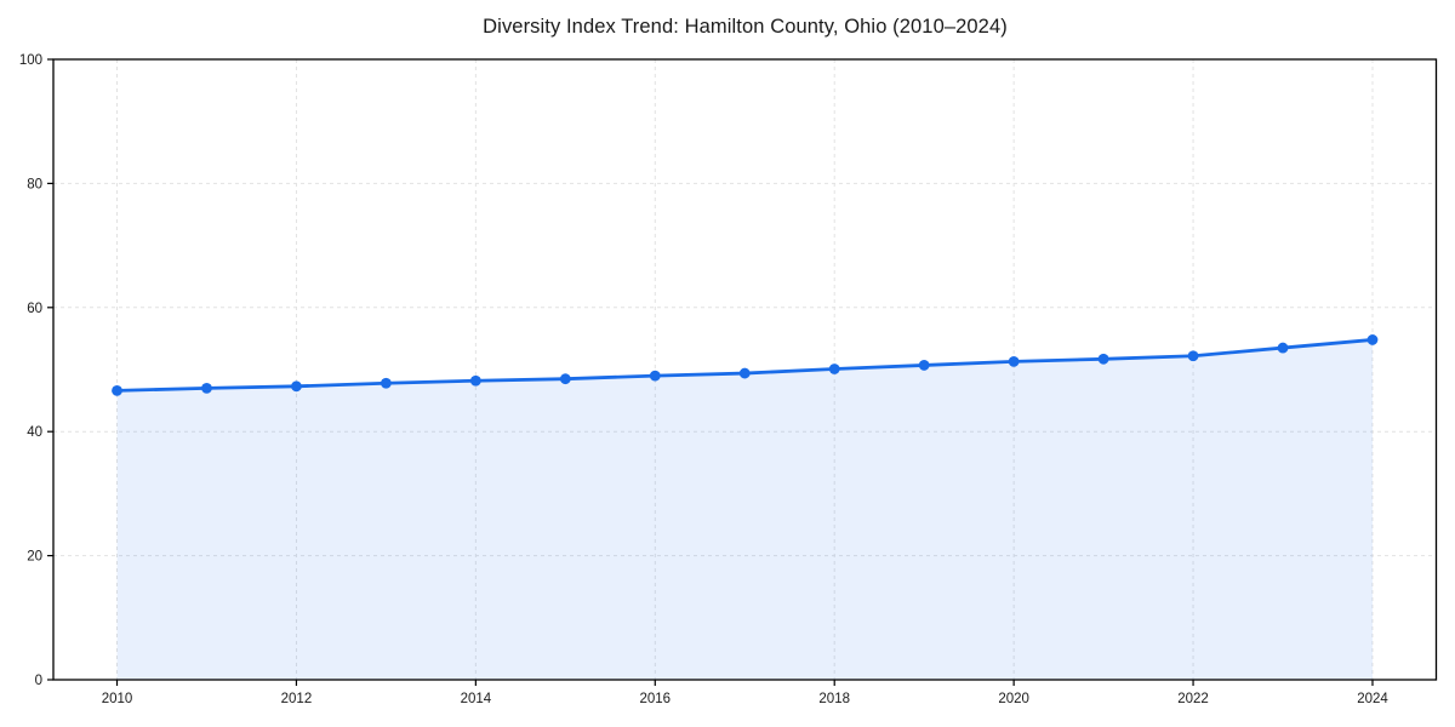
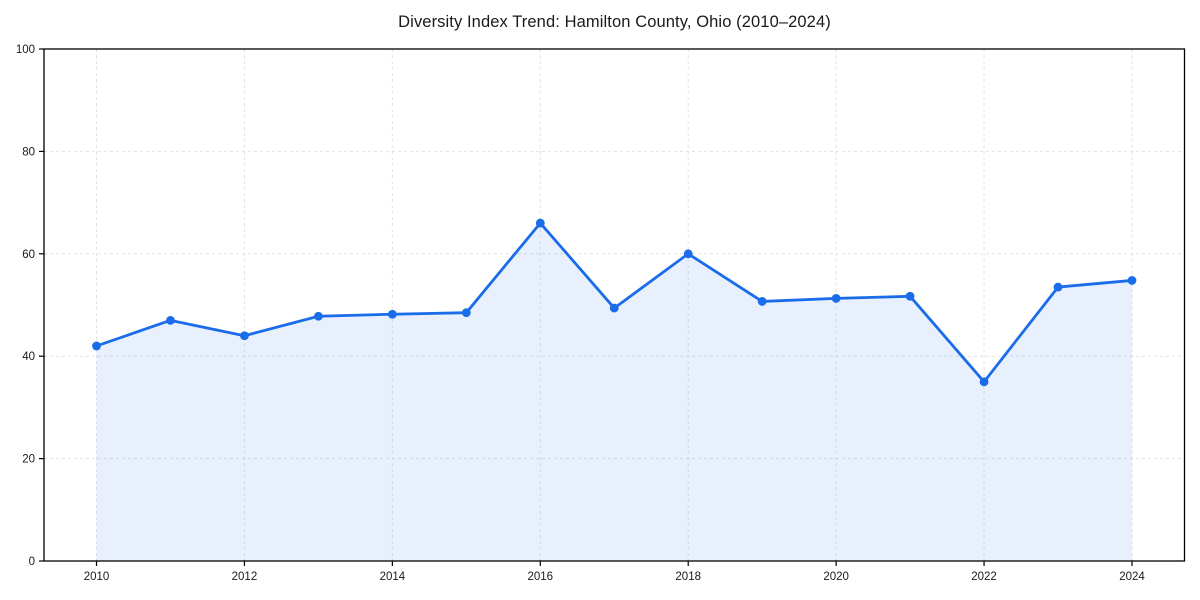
2010: 47 -> 42
2012: 47 -> 44
2016: 49 -> 66
2018: 50 -> 60
2022: 52 -> 35
